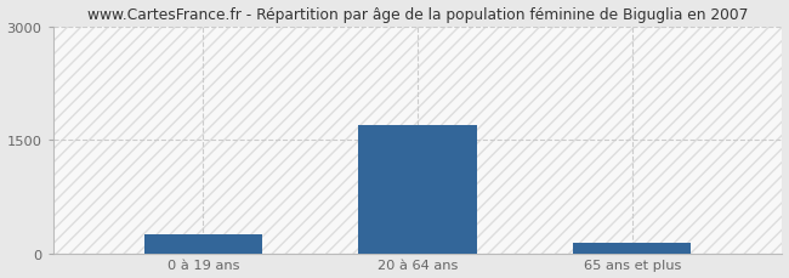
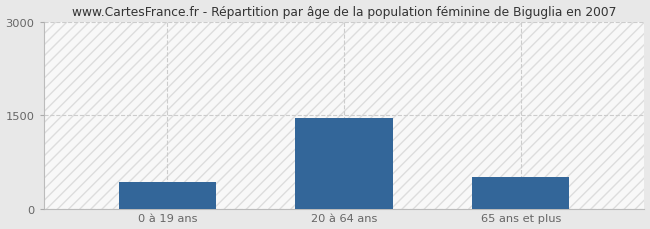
0 à 19 ans: 250 -> 420
20 à 64 ans: 1700 -> 1460
65 ans et plus: 130 -> 500
